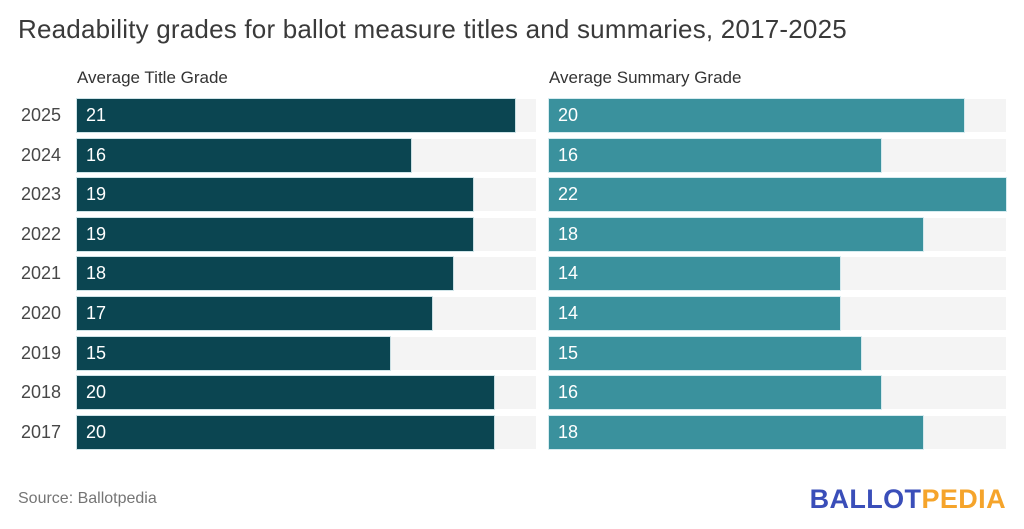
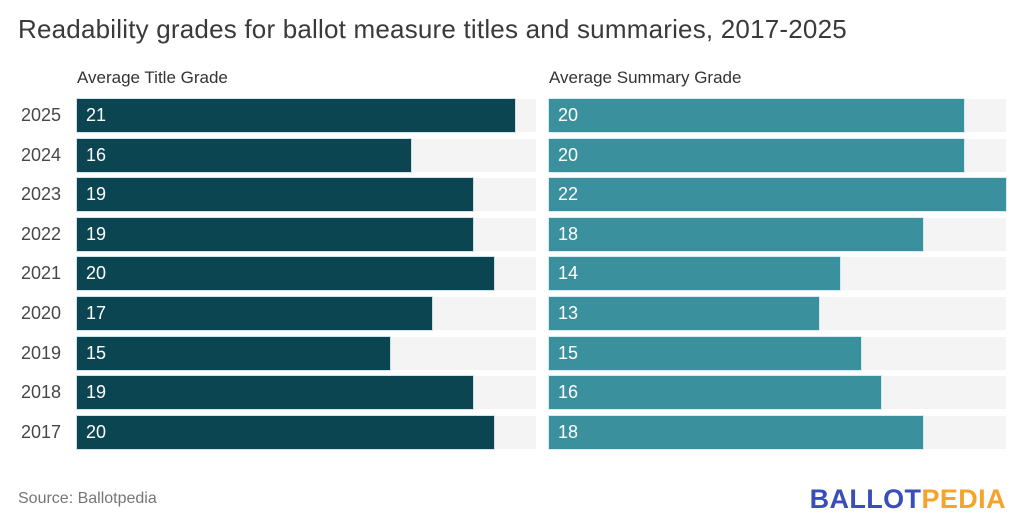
Average Summary Grade/2024: 16 -> 20
Average Title Grade/2021: 18 -> 20
Average Summary Grade/2020: 14 -> 13
Average Title Grade/2018: 20 -> 19
